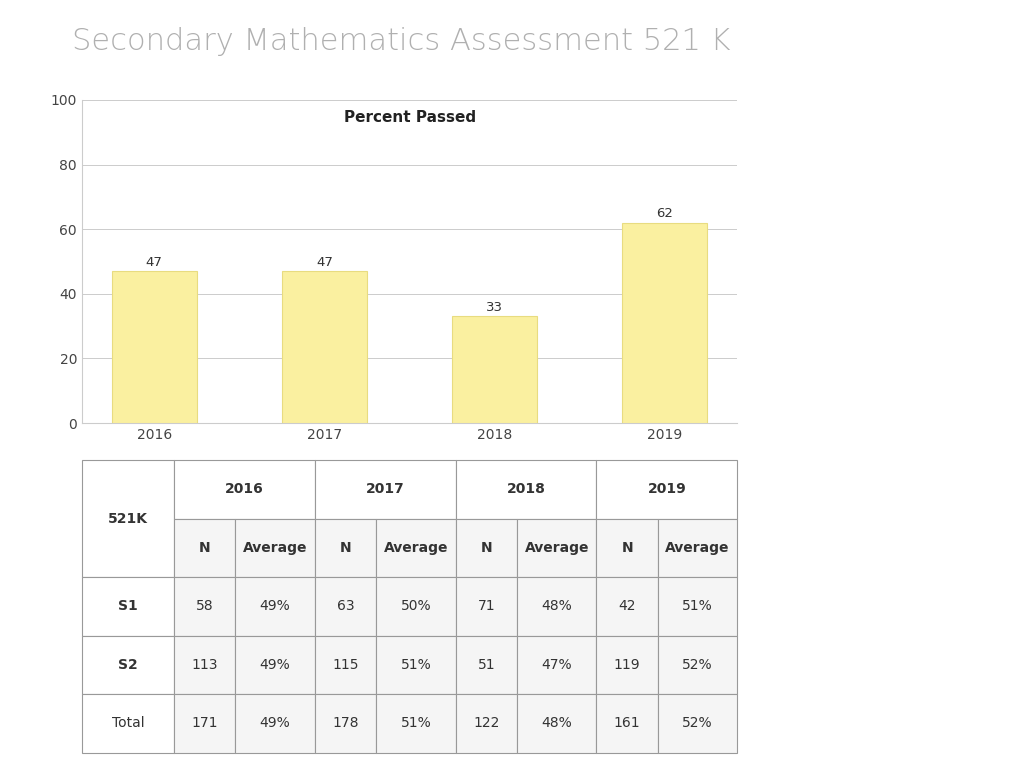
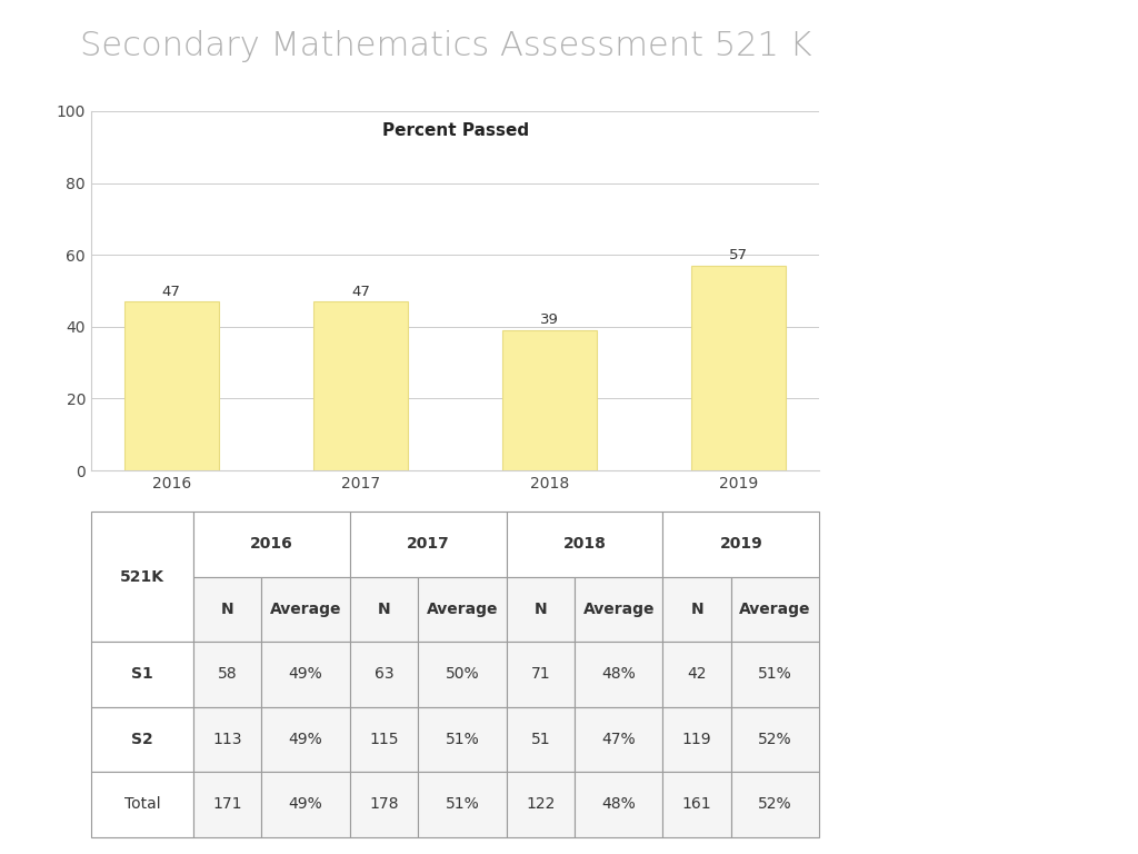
2018: 33 -> 39
2019: 62 -> 57
